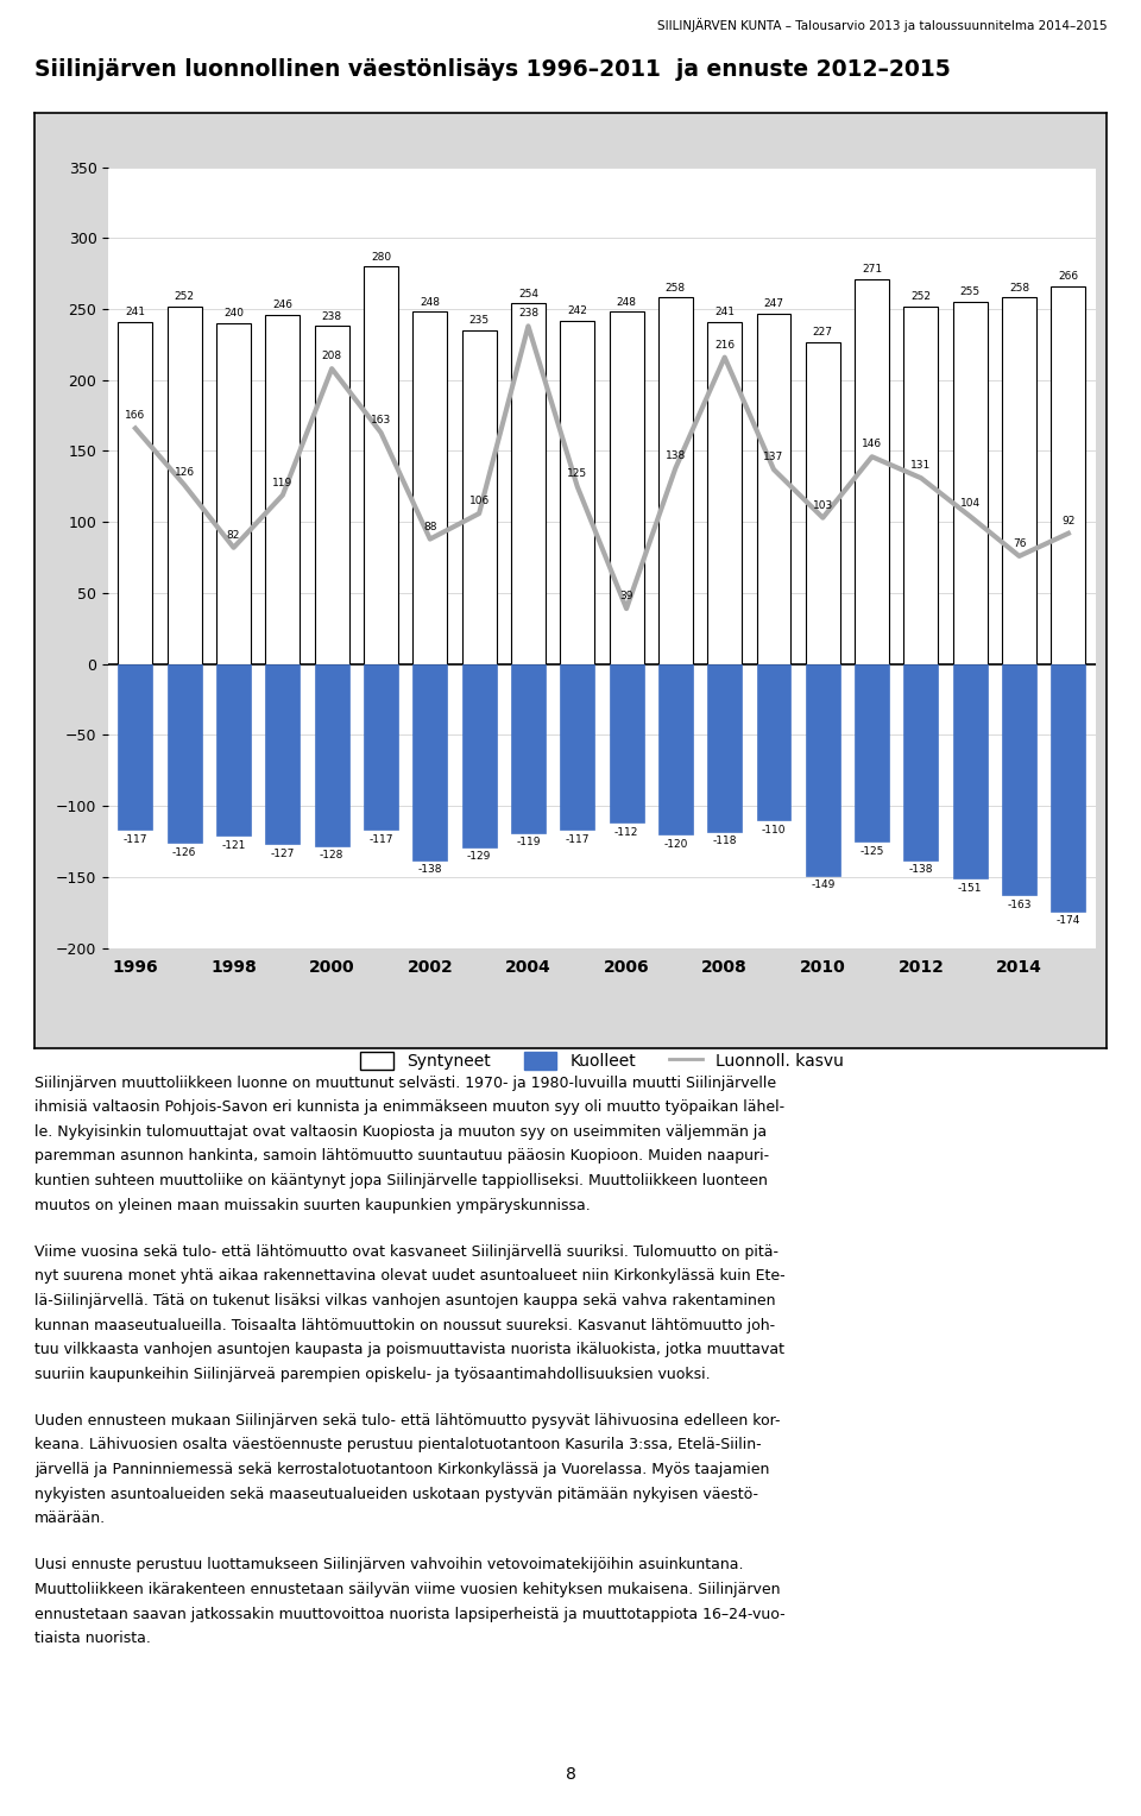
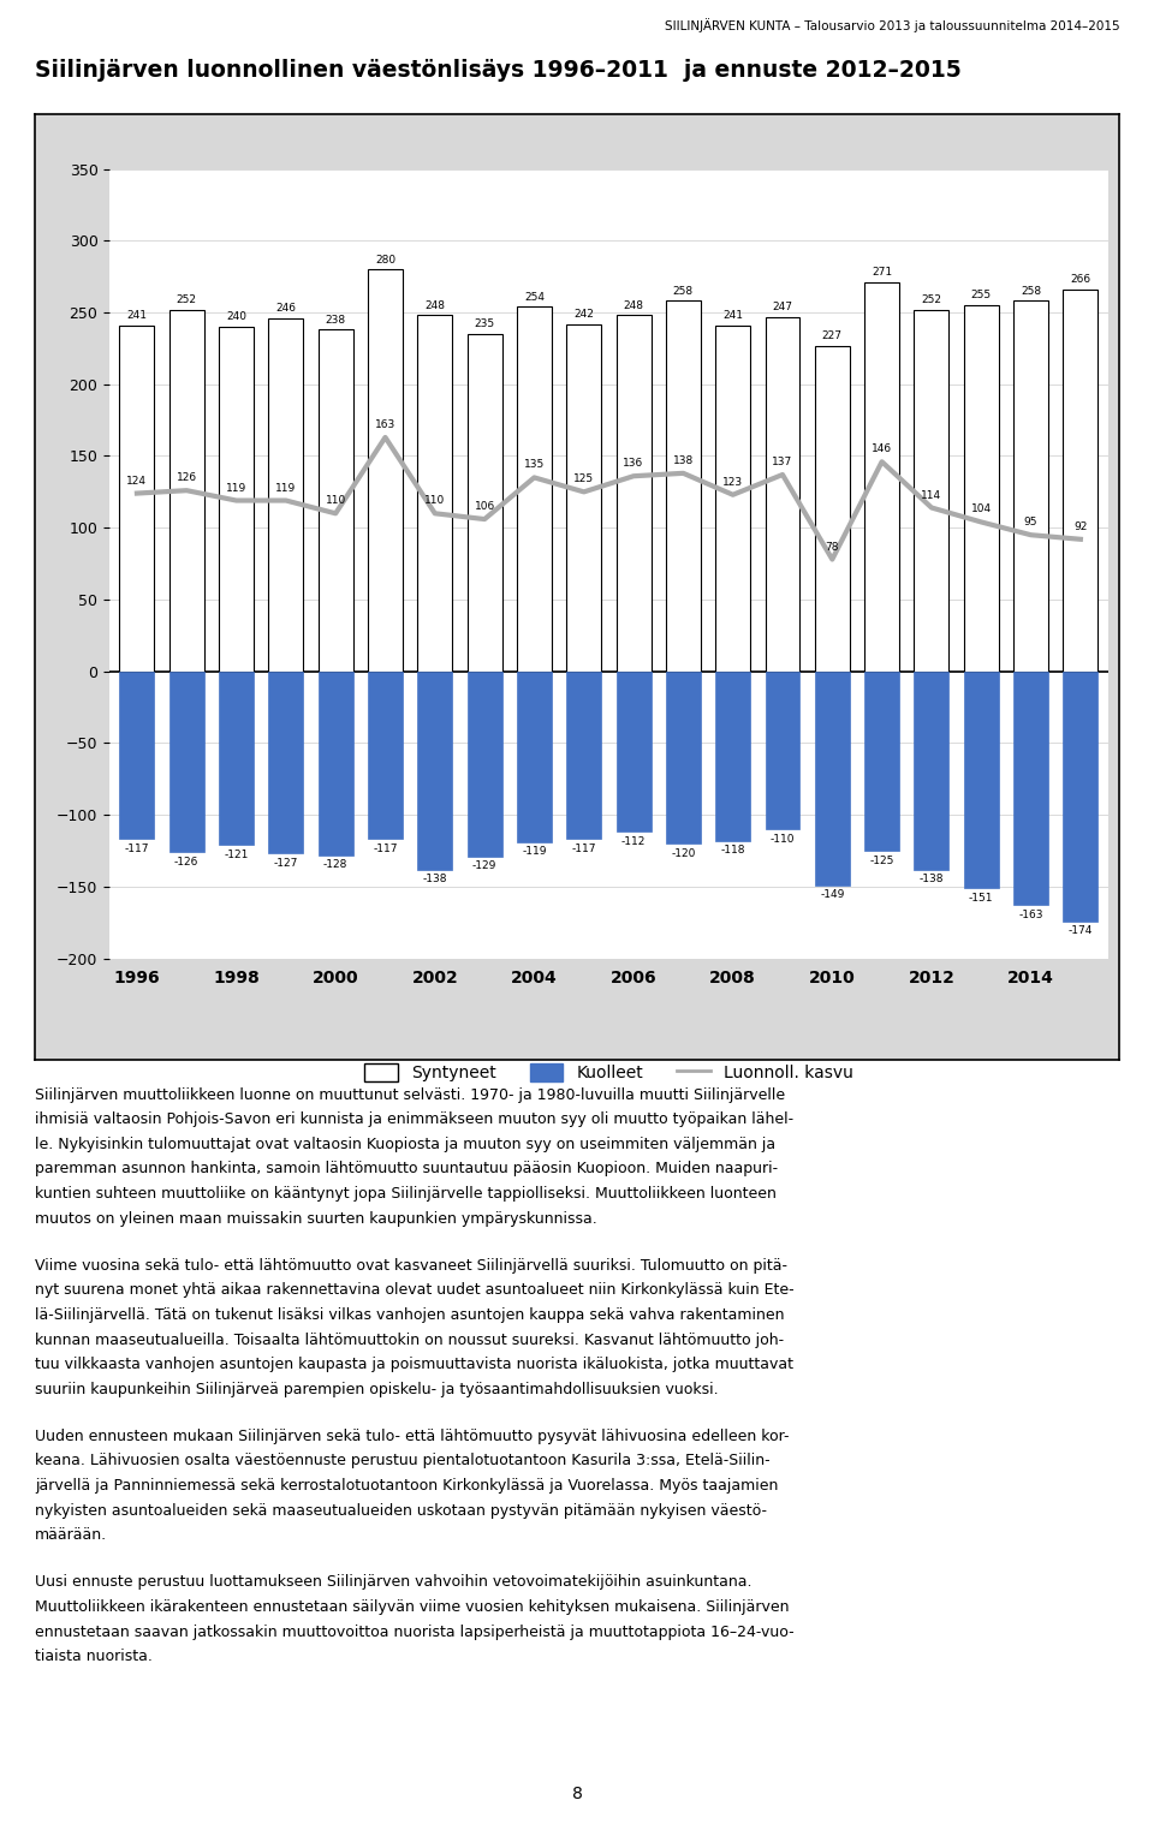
Luonnoll. kasvu/1996: 166 -> 124
Luonnoll. kasvu/1998: 82 -> 119
Luonnoll. kasvu/2000: 208 -> 110
Luonnoll. kasvu/2002: 88 -> 110
Luonnoll. kasvu/2004: 238 -> 135
Luonnoll. kasvu/2006: 39 -> 136
Luonnoll. kasvu/2008: 216 -> 123
Luonnoll. kasvu/2010: 103 -> 78
Luonnoll. kasvu/2012: 131 -> 114
Luonnoll. kasvu/2014: 76 -> 95
